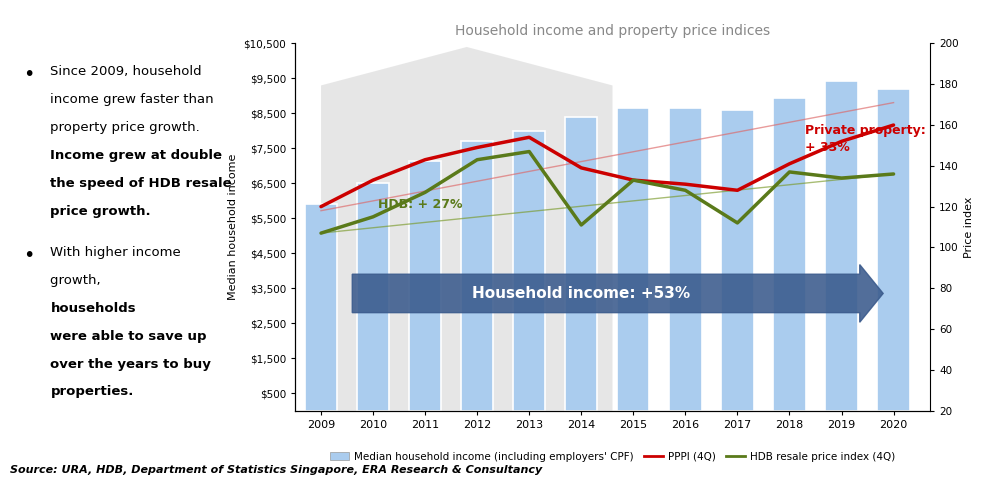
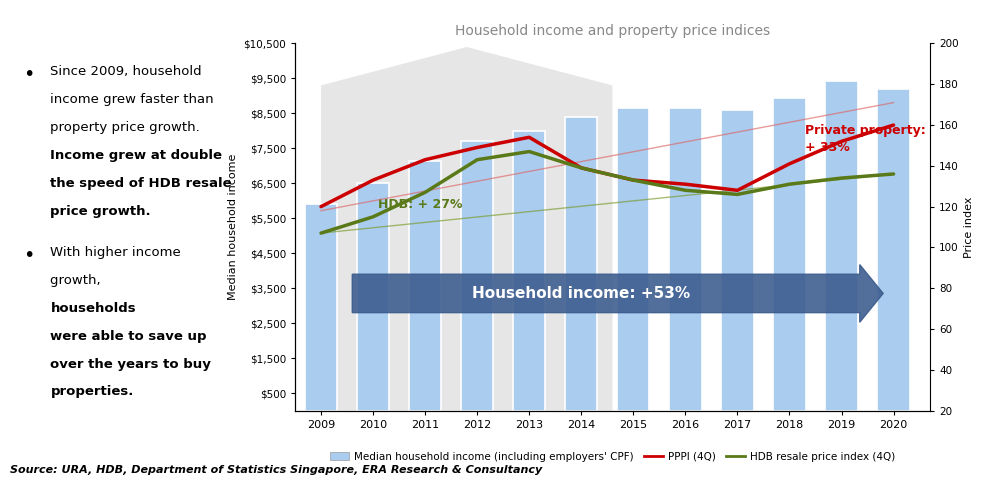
HDB resale price index (4Q)/2014: 111 -> 139
HDB resale price index (4Q)/2017: 112 -> 126
HDB resale price index (4Q)/2018: 137 -> 131
